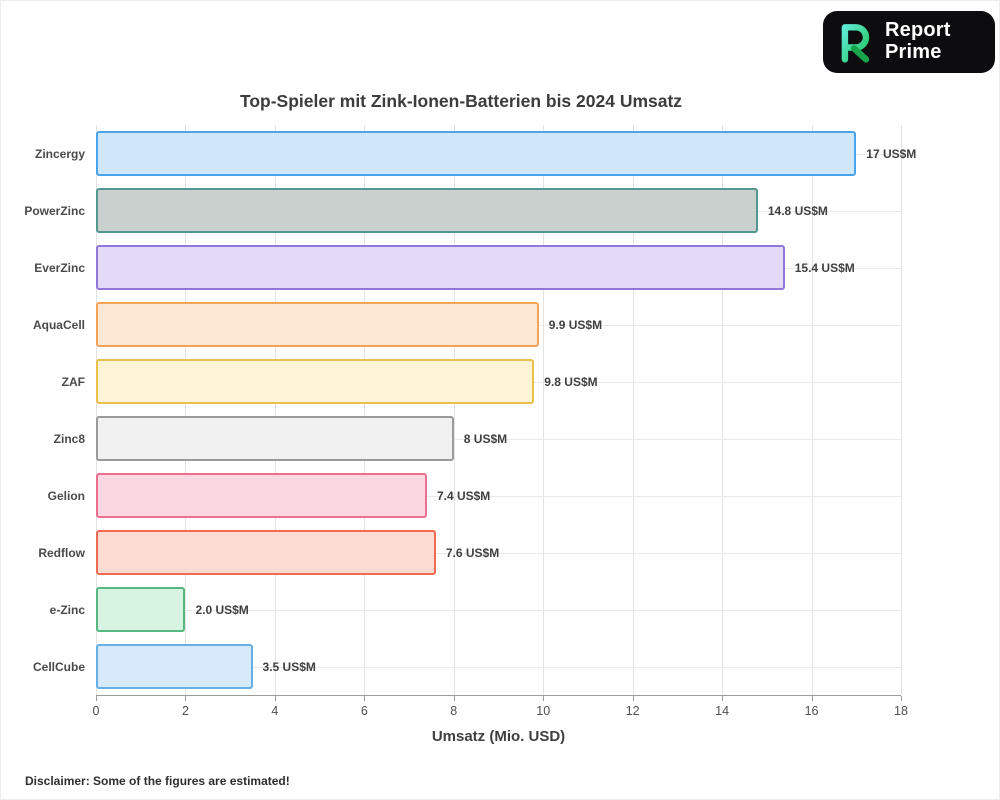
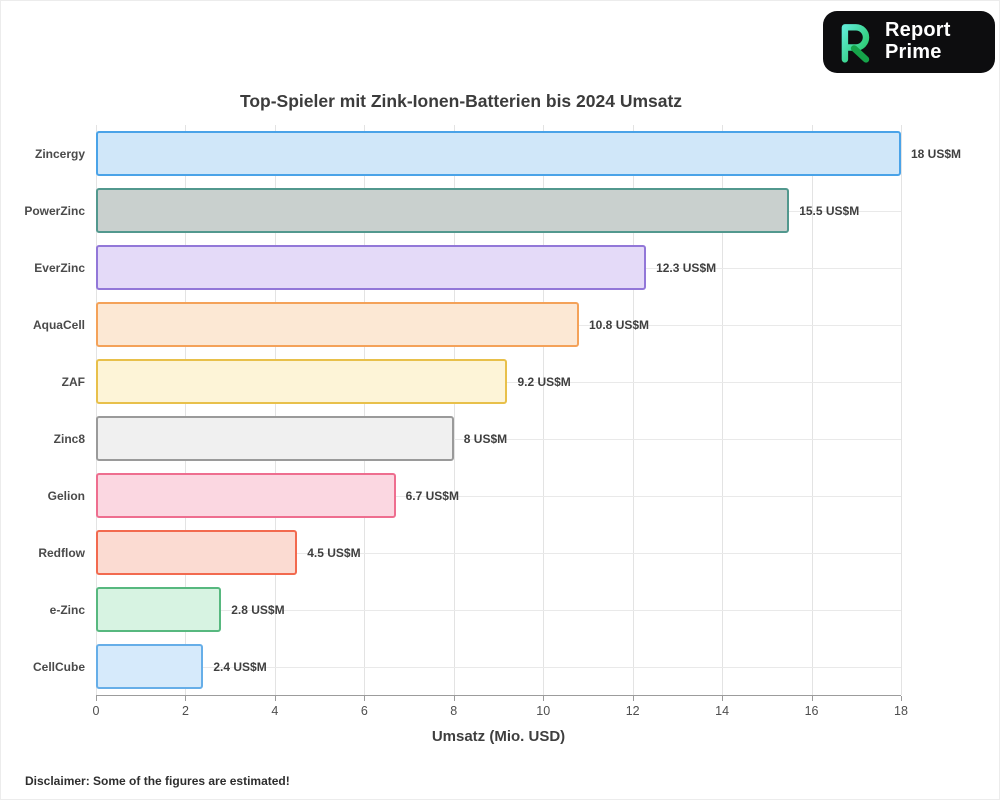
Zincergy: 17 -> 18
PowerZinc: 14.8 -> 15.5
EverZinc: 15.4 -> 12.3
AquaCell: 9.9 -> 10.8
ZAF: 9.8 -> 9.2
Gelion: 7.4 -> 6.7
Redflow: 7.6 -> 4.5
e-Zinc: 2.0 -> 2.8
CellCube: 3.5 -> 2.4
